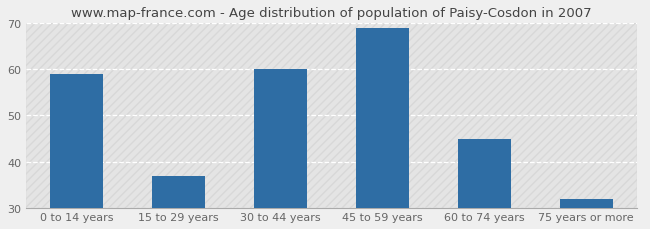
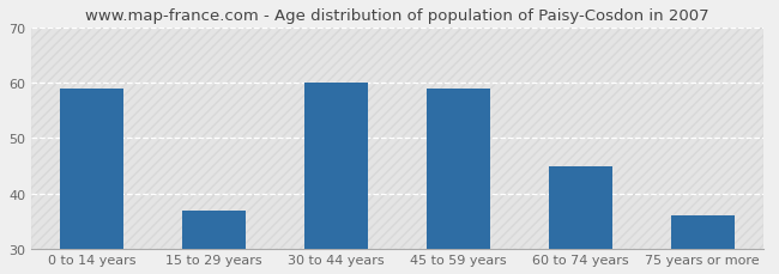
45 to 59 years: 69 -> 59
75 years or more: 32 -> 36
